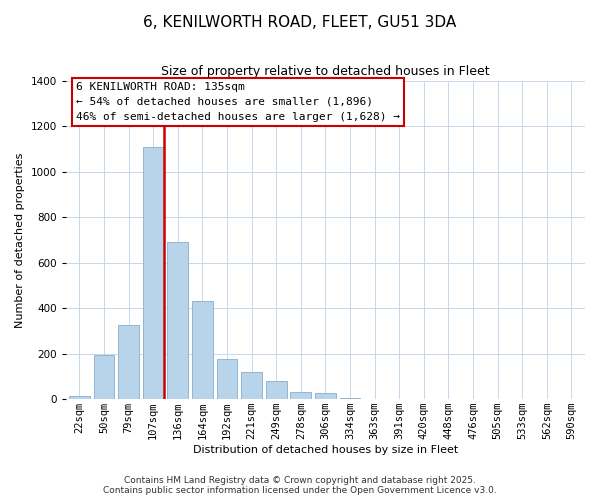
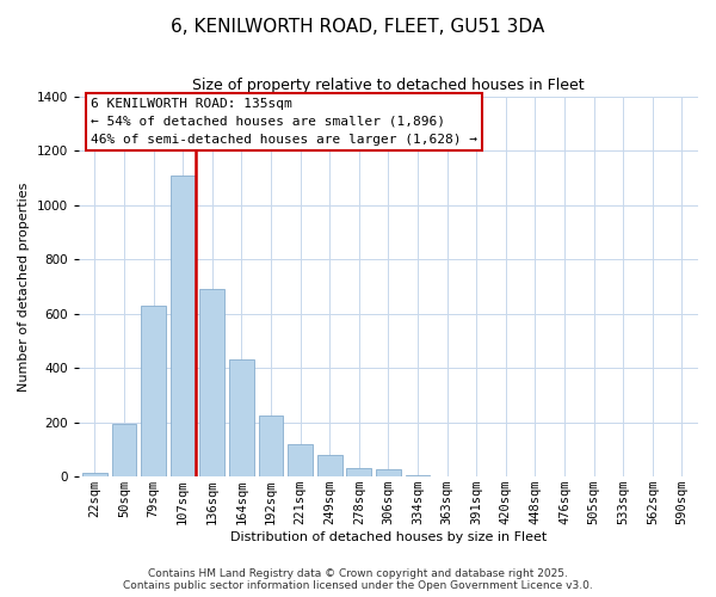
79sqm: 325 -> 630
192sqm: 175 -> 225
